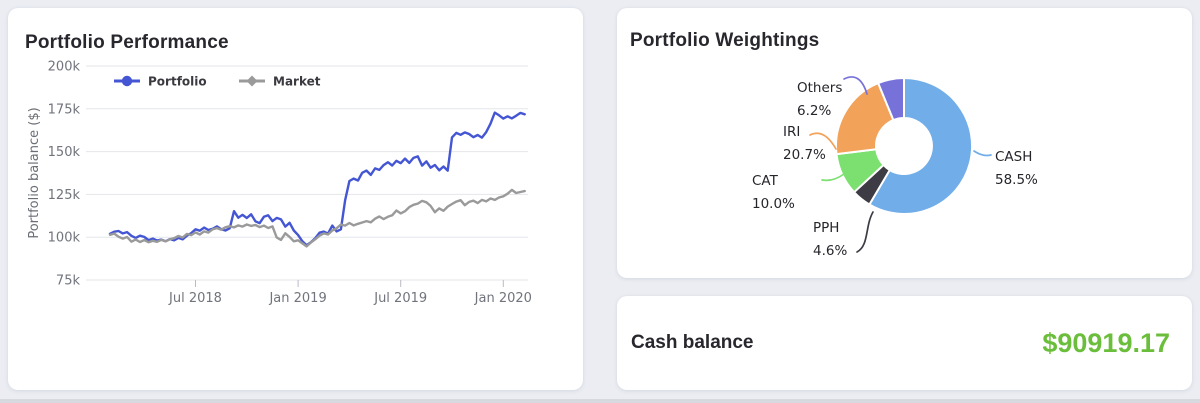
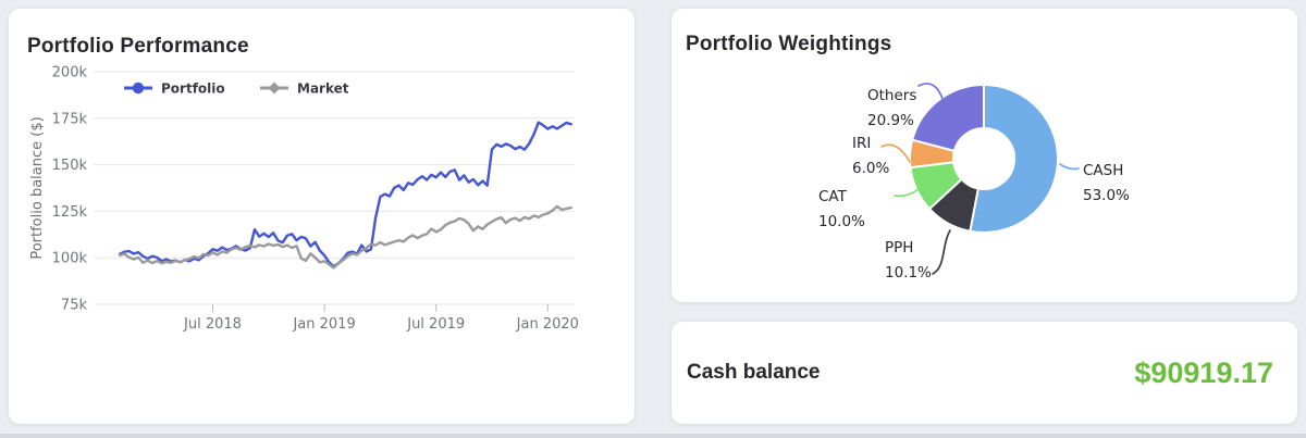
Portfolio Weightings/CASH: 58.5% -> 53.0%
Portfolio Weightings/PPH: 4.6% -> 10.1%
Portfolio Weightings/IRI: 20.7% -> 6.0%
Portfolio Weightings/Others: 6.2% -> 20.9%
